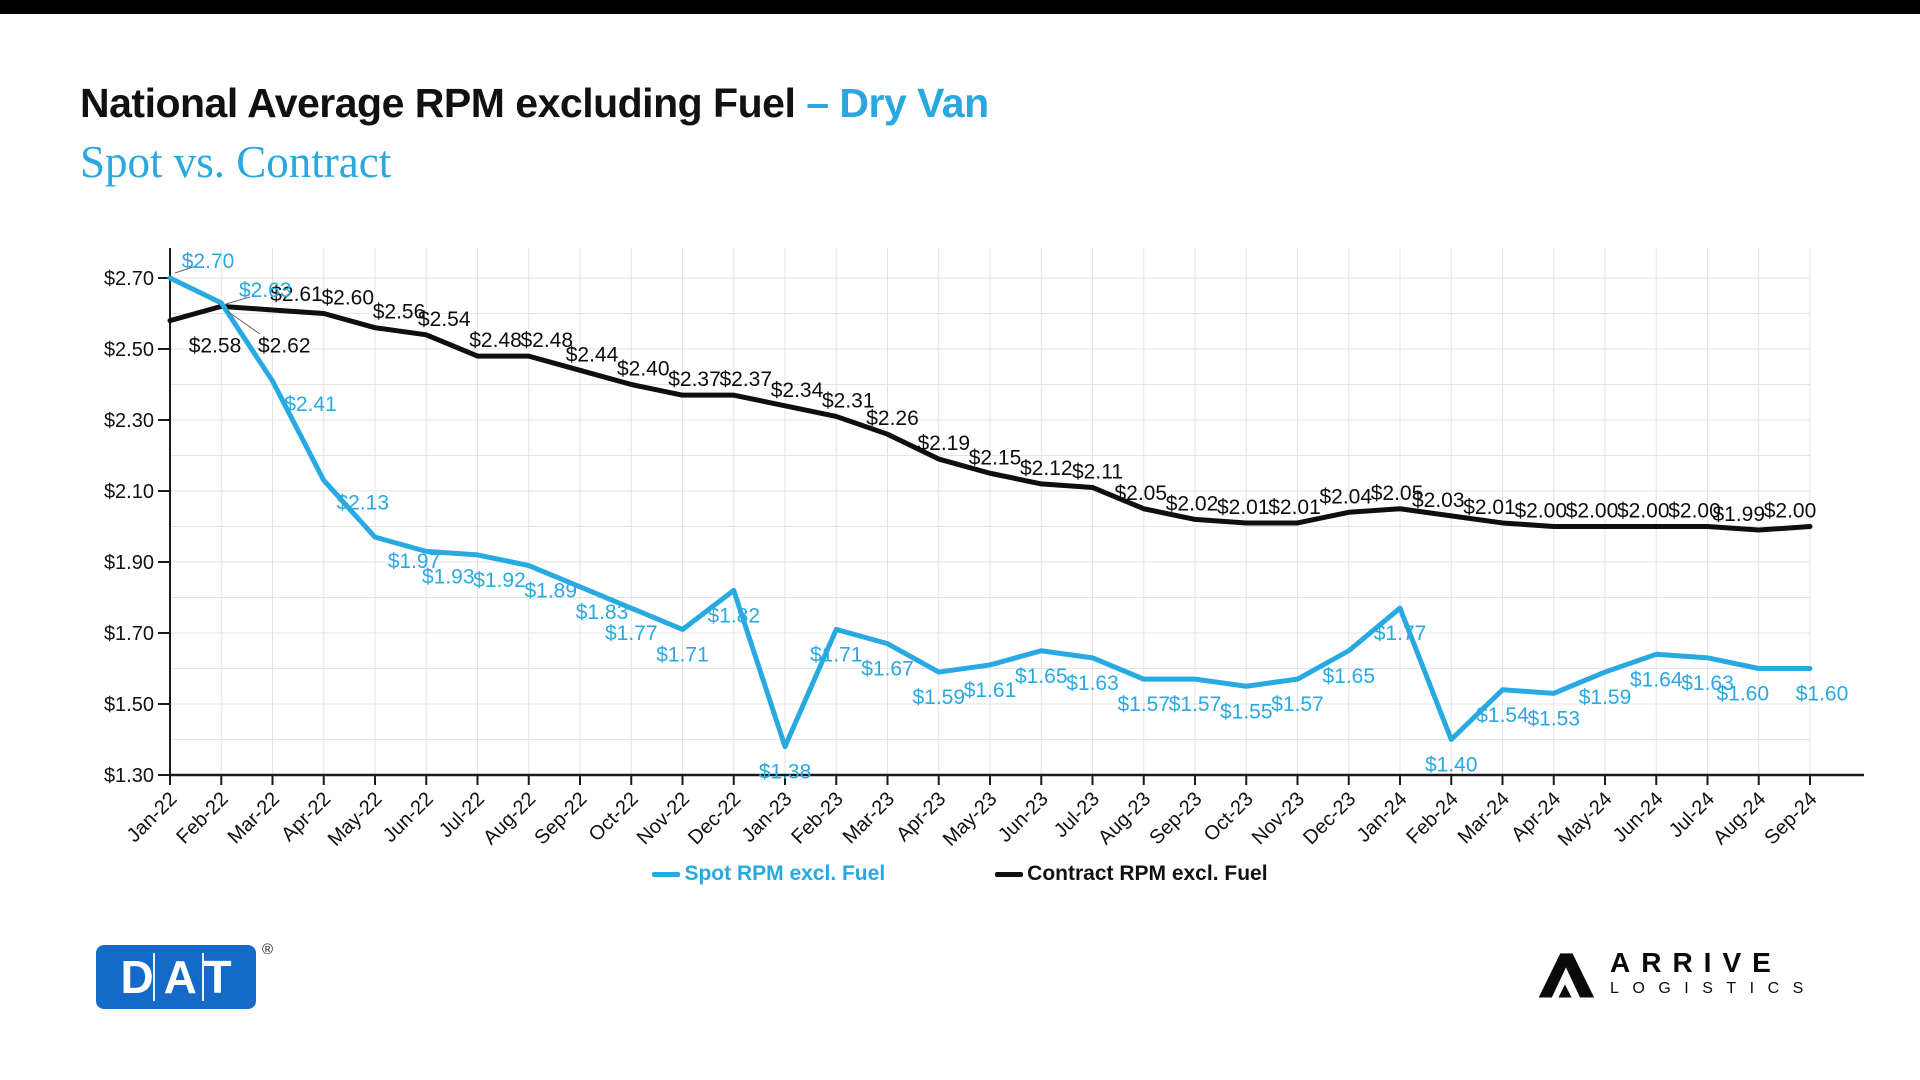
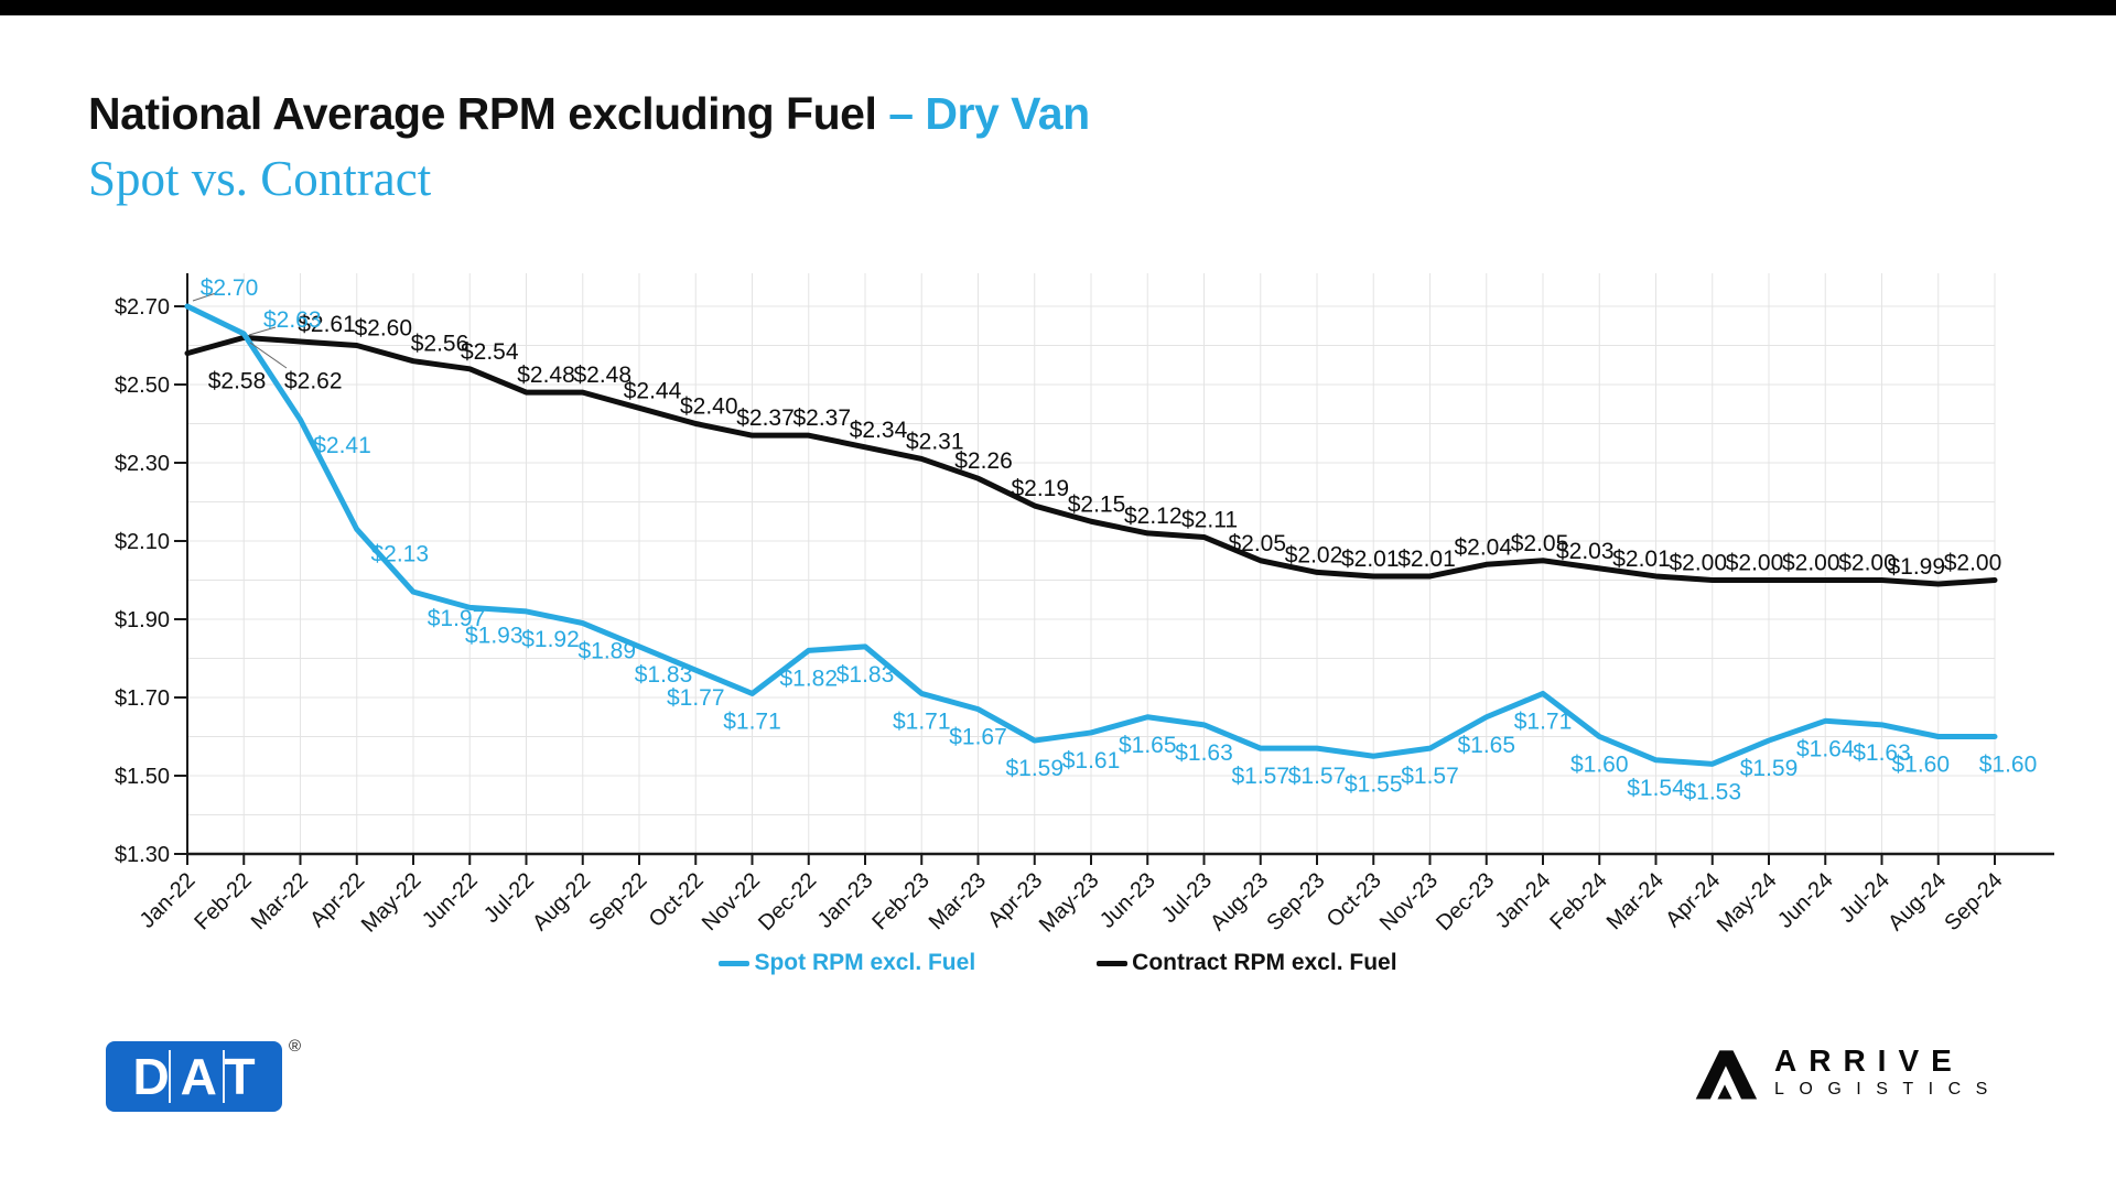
Spot RPM excl. Fuel/Jan-23: $1.38 -> $1.83
Spot RPM excl. Fuel/Jan-24: $1.77 -> $1.71
Spot RPM excl. Fuel/Feb-24: $1.40 -> $1.60
